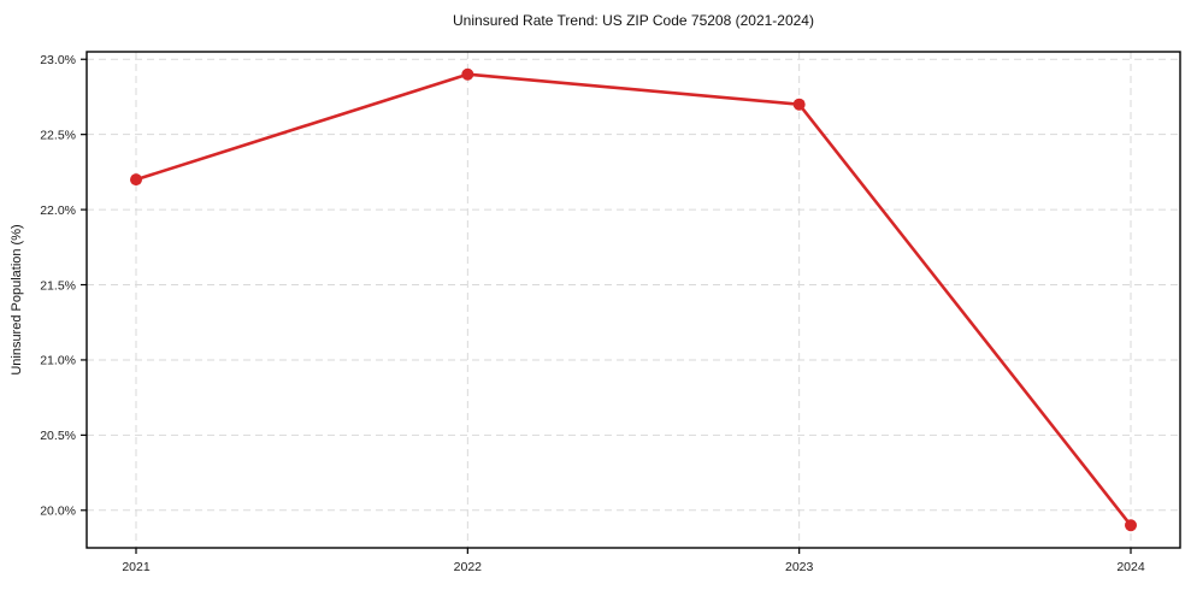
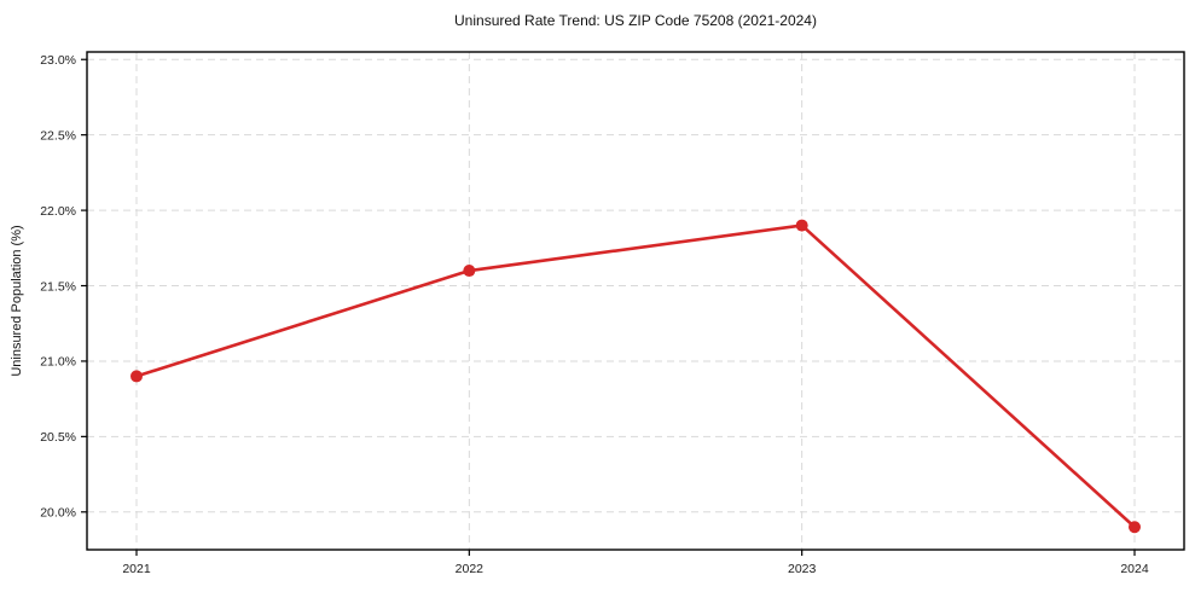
2021: 22.2% -> 20.9%
2022: 22.9% -> 21.6%
2023: 22.7% -> 21.9%
